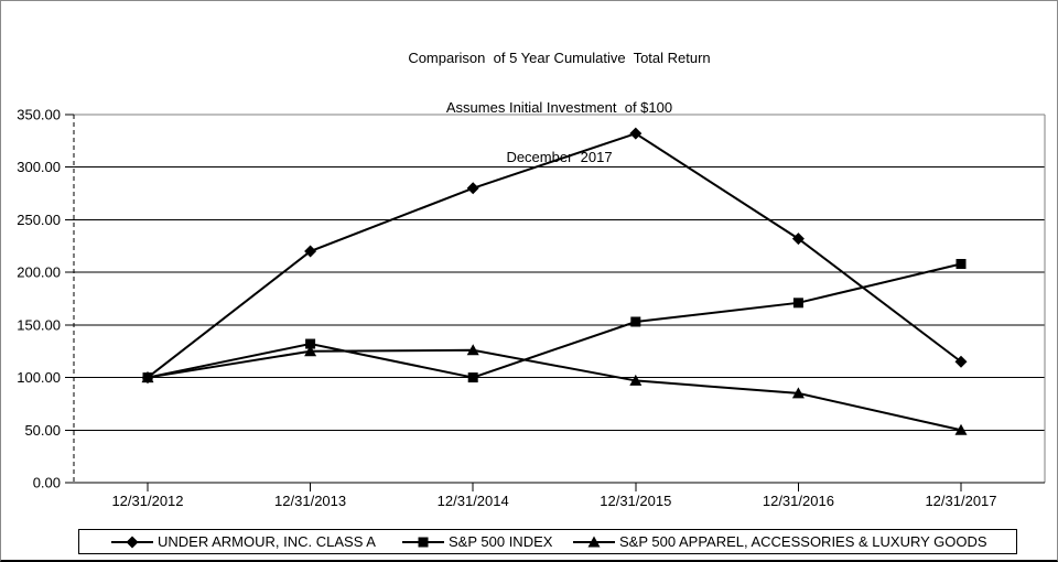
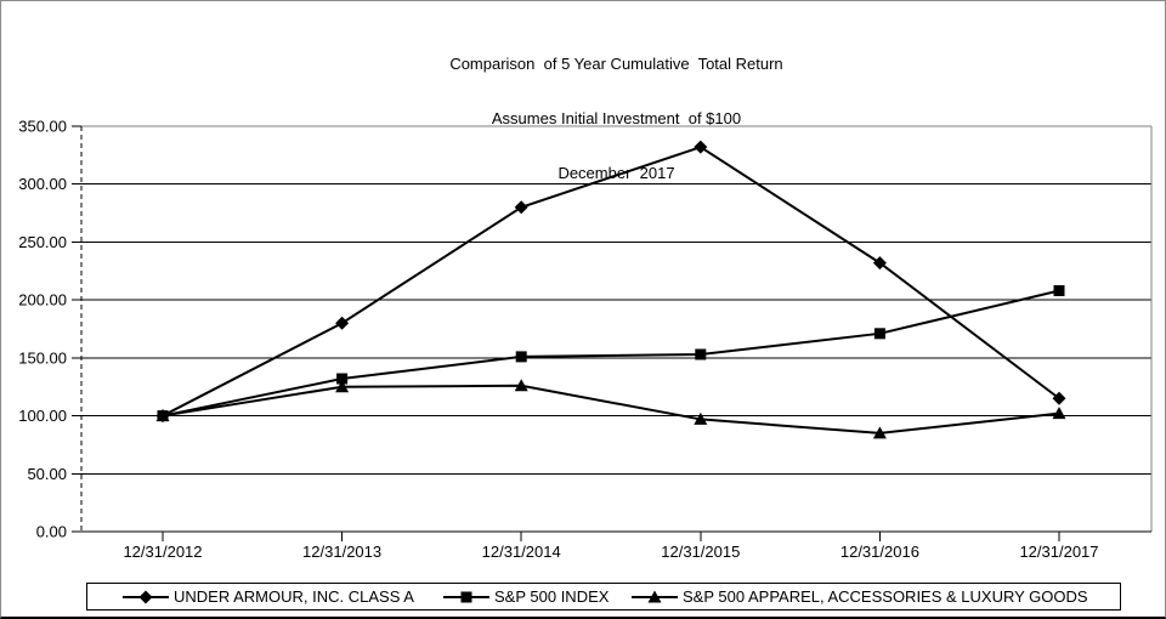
UNDER ARMOUR, INC. CLASS A/12/31/2013: 220 -> 180
S&P 500 INDEX/12/31/2014: 100 -> 150
S&P 500 APPAREL, ACCESSORIES & LUXURY GOODS/12/31/2017: 50 -> 100
